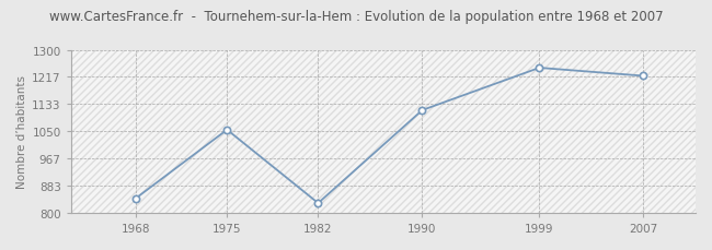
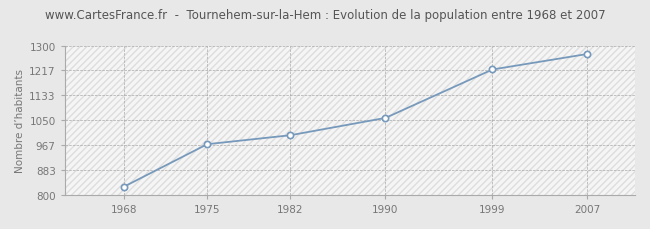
1968: 845 -> 828
1975: 1055 -> 970
1982: 830 -> 1000
1990: 1115 -> 1058
1999: 1245 -> 1220
2007: 1220 -> 1272
